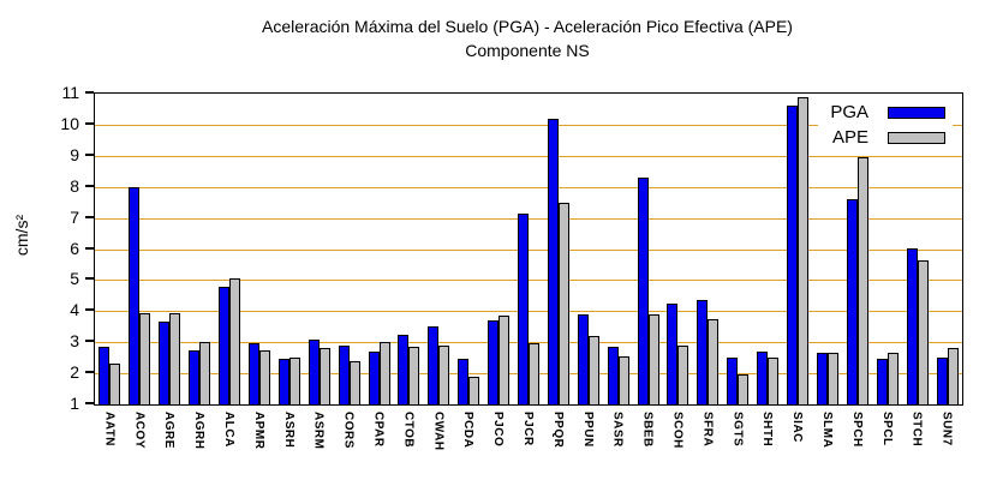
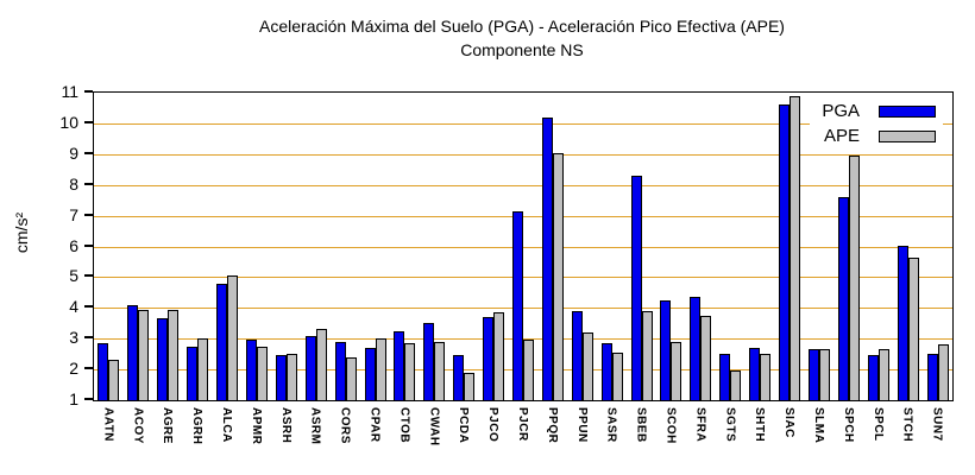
PGA/ACOY: 8.0 -> 4.1
APE/ASRM: 2.8 -> 3.3
APE/PPQR: 7.5 -> 9.1
